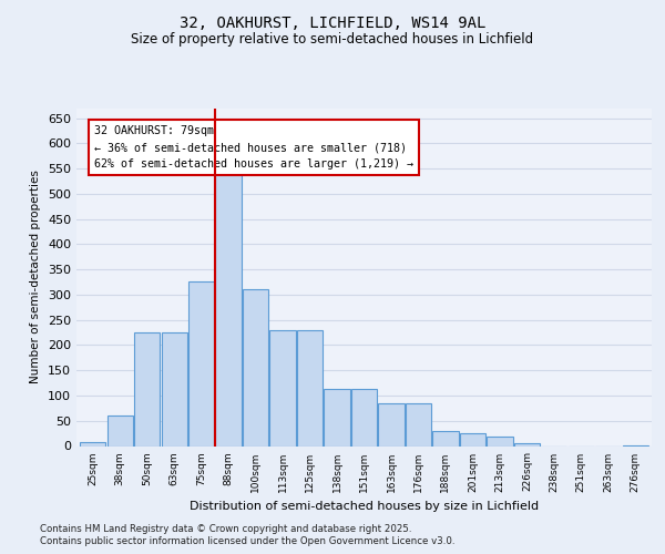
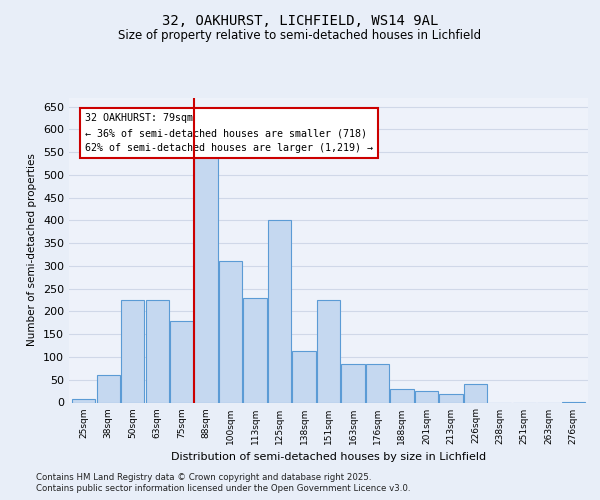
75sqm: 327 -> 180
125sqm: 230 -> 400
151sqm: 113 -> 225
226sqm: 5 -> 40
